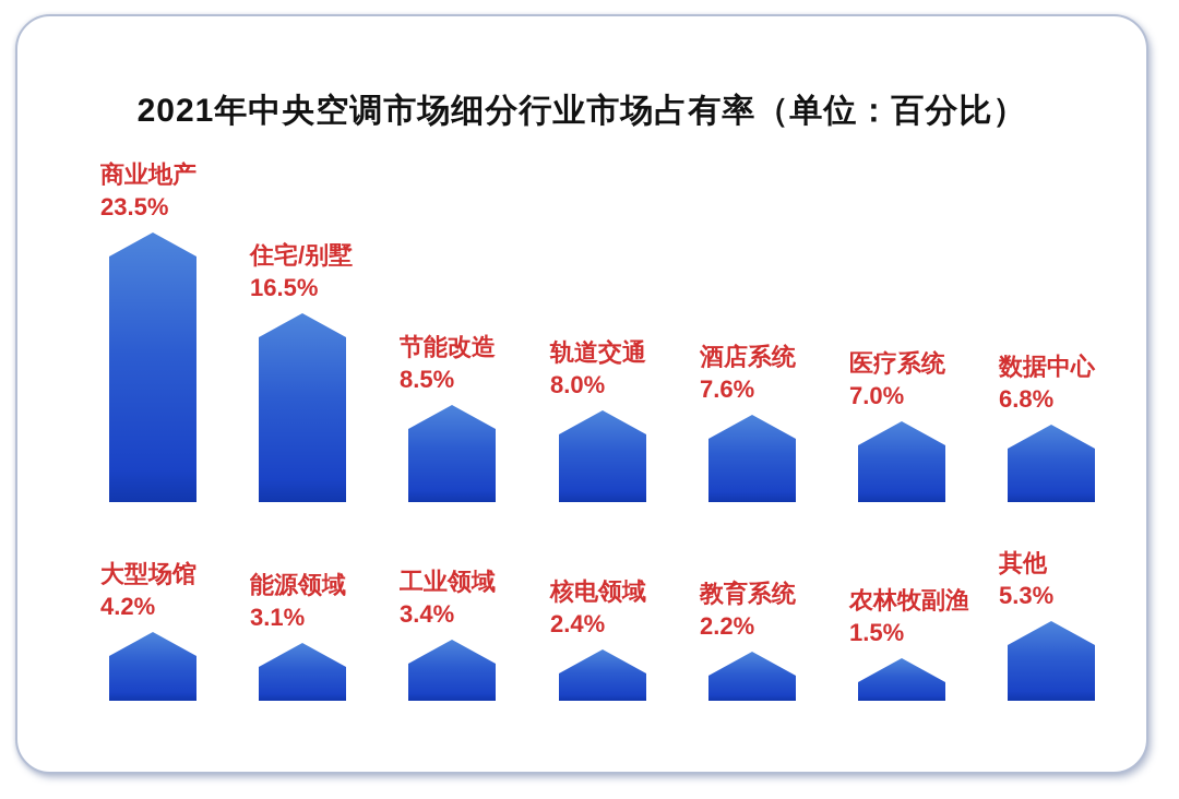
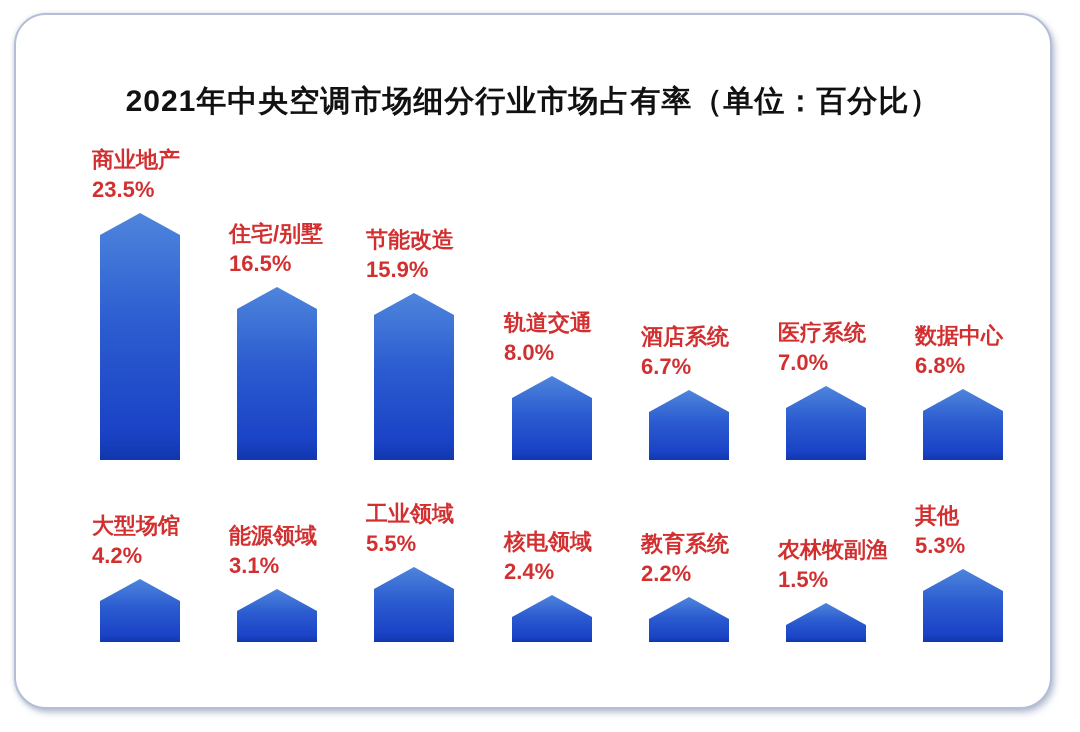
节能改造: 8.5% -> 15.9%
酒店系统: 7.6% -> 6.7%
工业领域: 3.4% -> 5.5%
